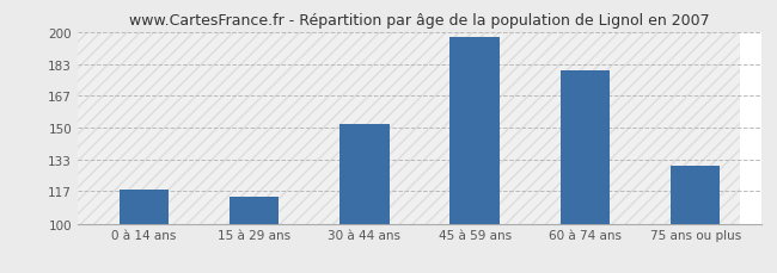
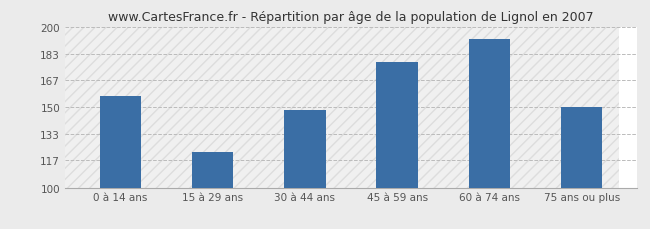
0 à 14 ans: 118 -> 157
15 à 29 ans: 114 -> 122
30 à 44 ans: 152 -> 148
45 à 59 ans: 197 -> 178
60 à 74 ans: 180 -> 192
75 ans ou plus: 130 -> 150
